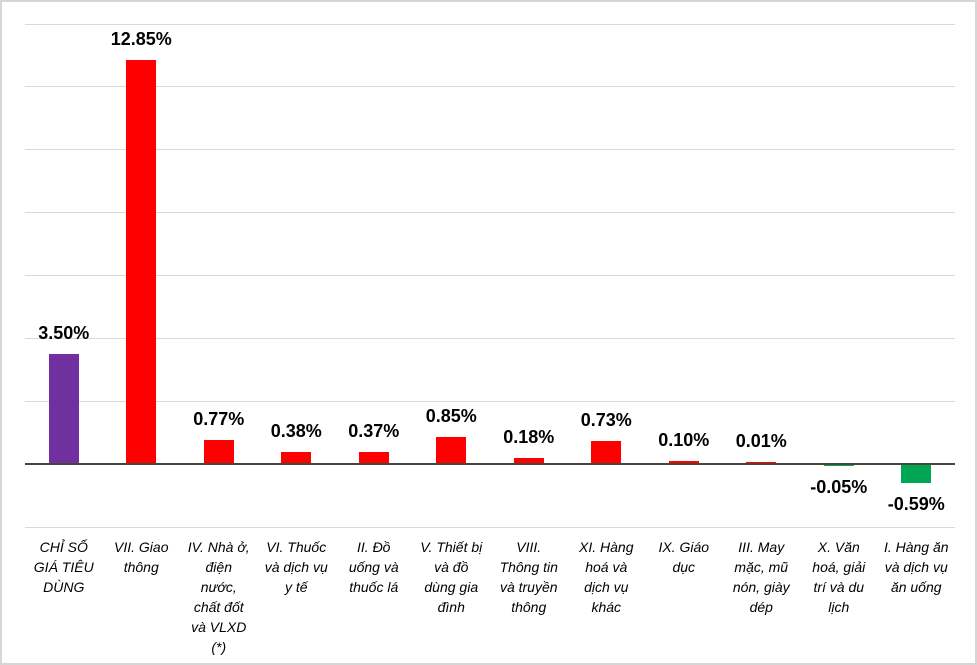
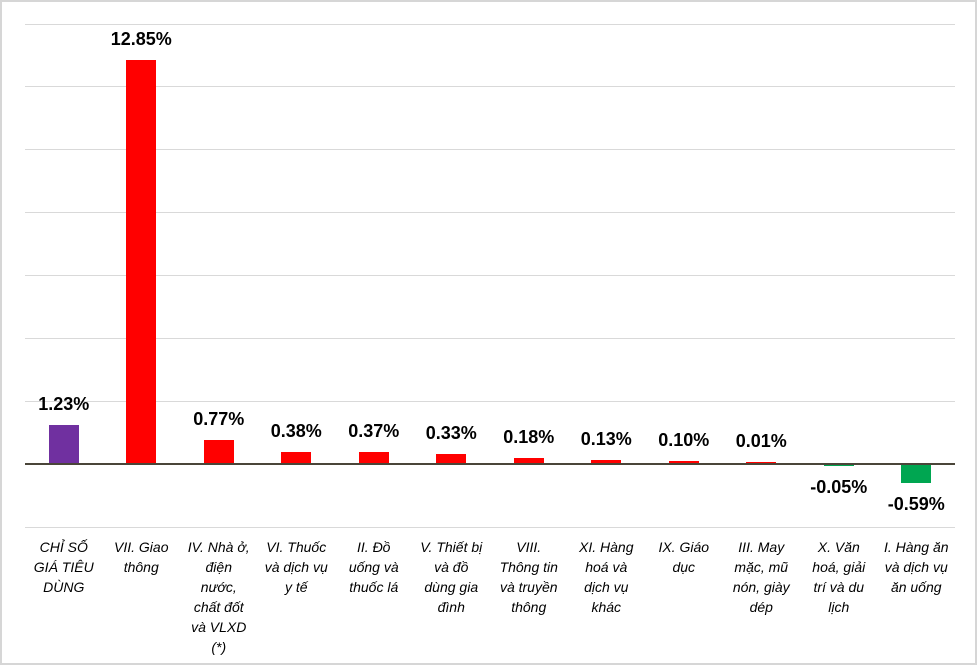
CHỈ SỐ GIÁ TIÊU DÙNG: 3.50% -> 1.23%
V. Thiết bị và đồ dùng gia đình: 0.85% -> 0.33%
XI. Hàng hoá và dịch vụ khác: 0.73% -> 0.13%
